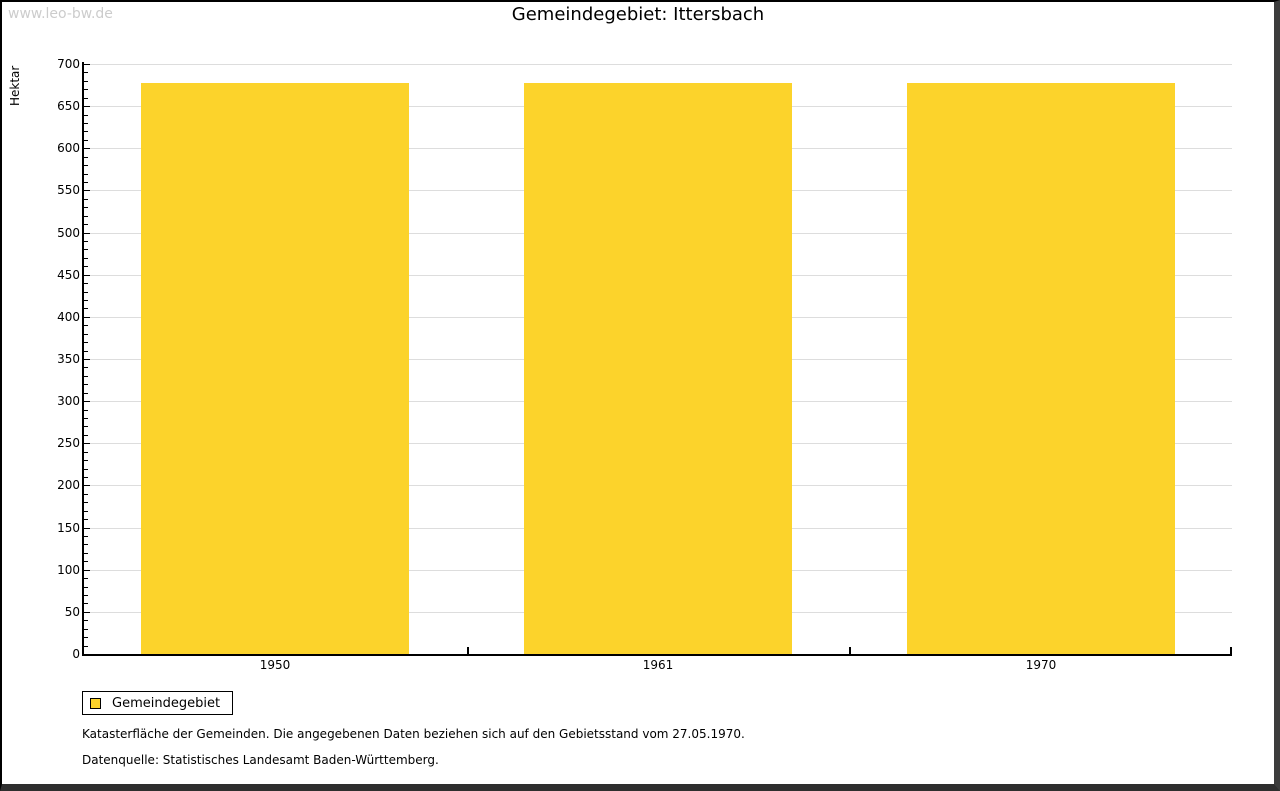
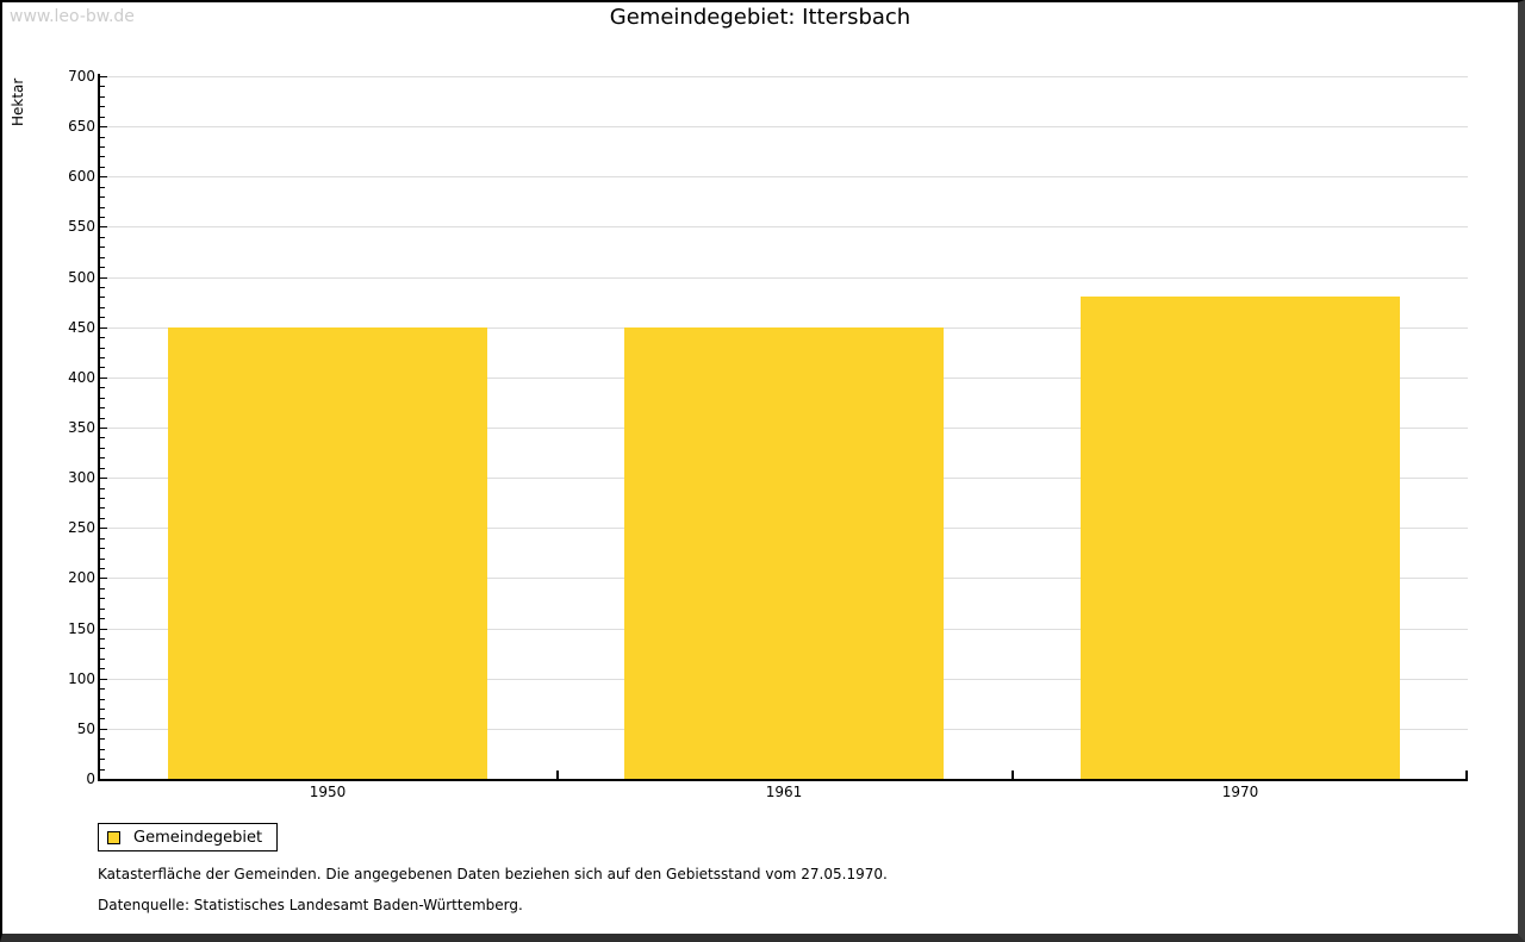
1950: 680 -> 450
1961: 680 -> 450
1970: 680 -> 480
